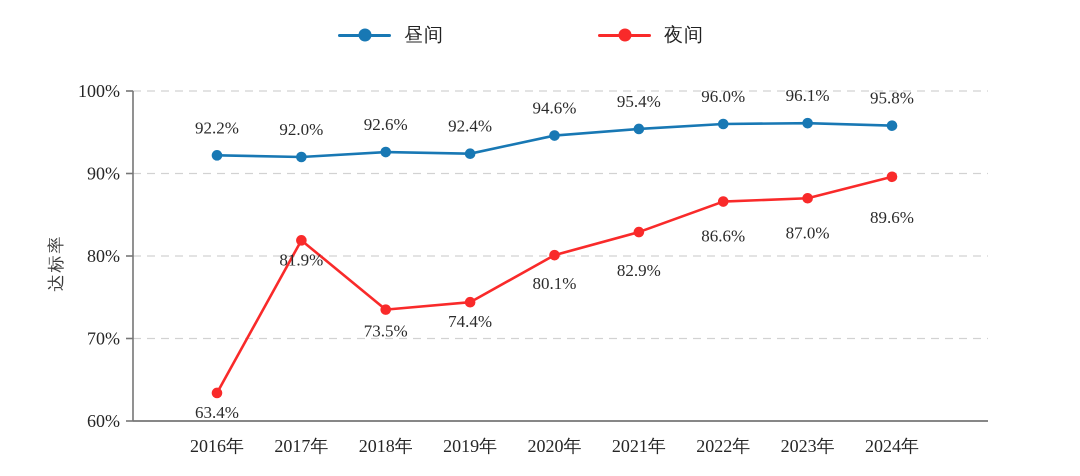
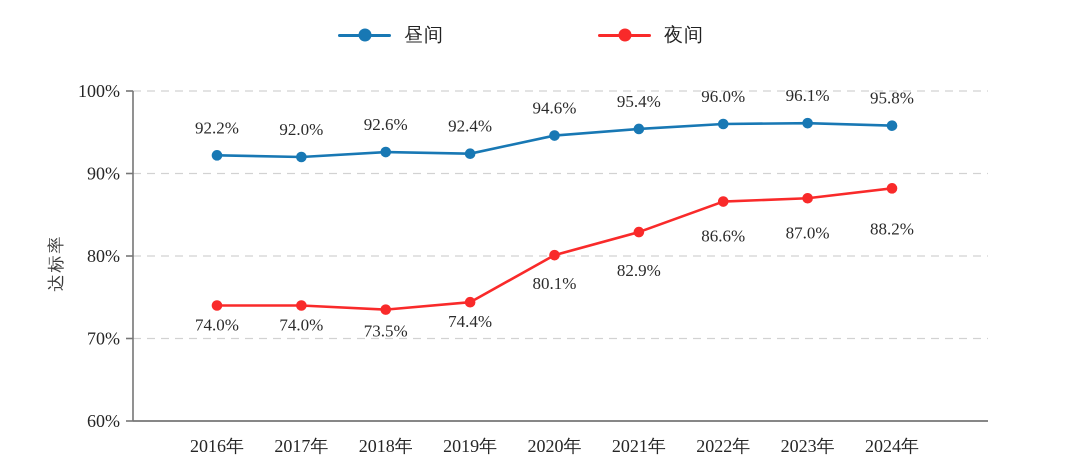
夜间/2016年: 63.4% -> 74.0%
夜间/2017年: 81.9% -> 74.0%
夜间/2024年: 89.6% -> 88.2%
